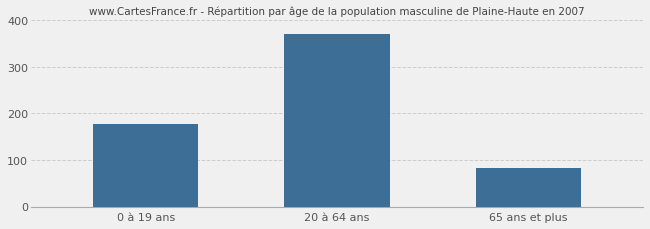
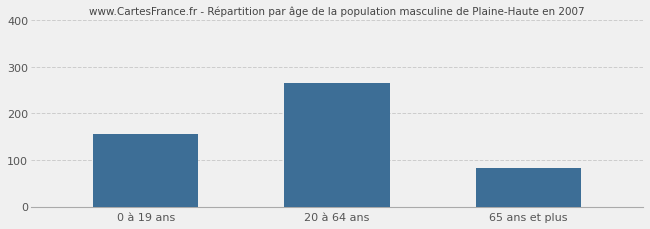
0 à 19 ans: 178 -> 155
20 à 64 ans: 370 -> 265
